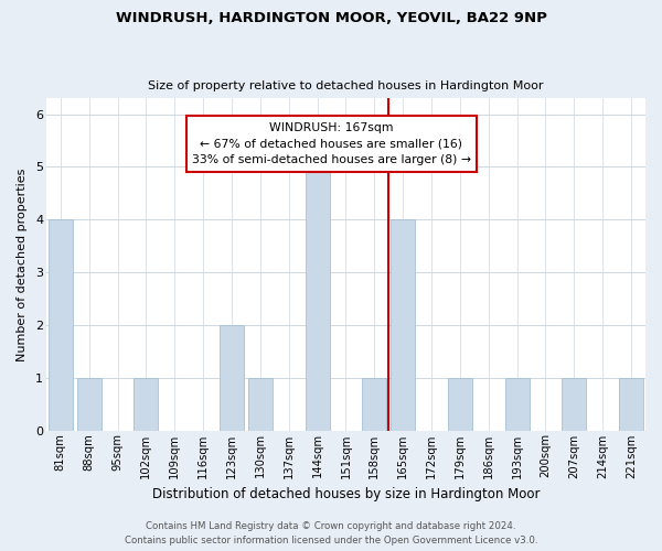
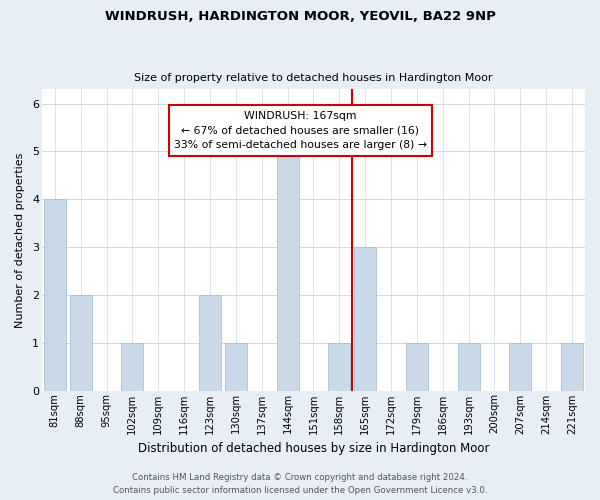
88sqm: 1 -> 2
165sqm: 4 -> 3
